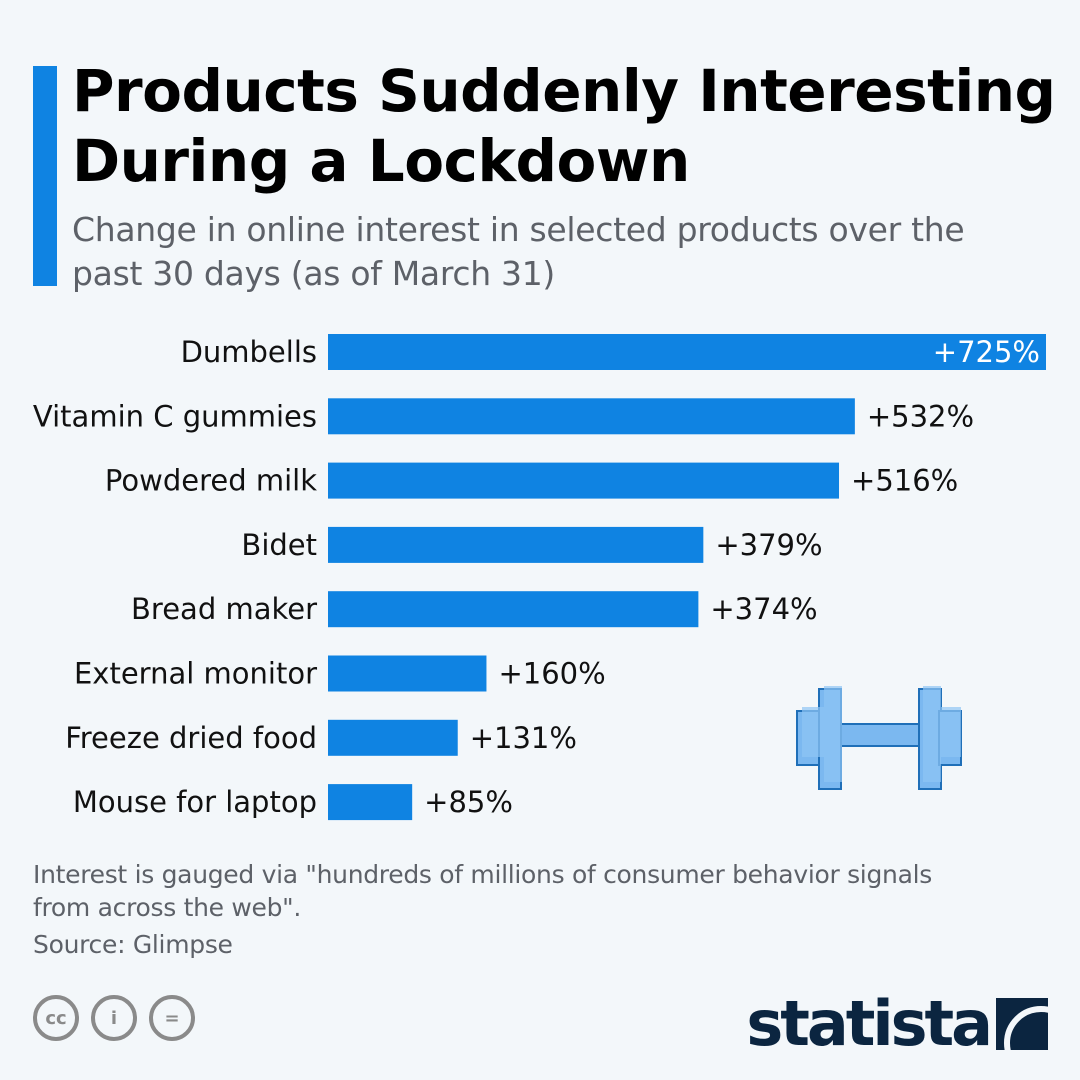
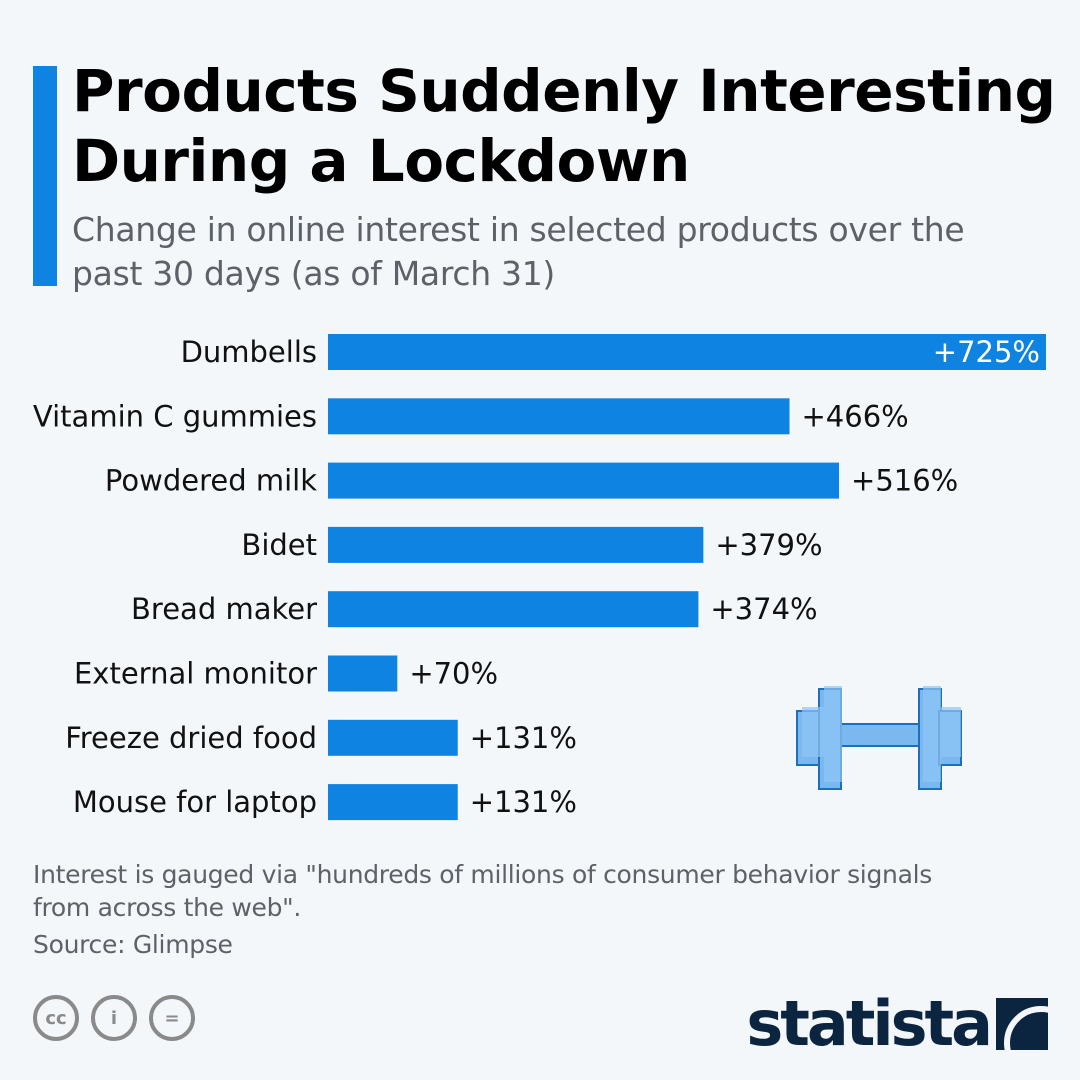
Vitamin C gummies: +532% -> +466%
External monitor: +160% -> +70%
Mouse for laptop: +85% -> +131%
